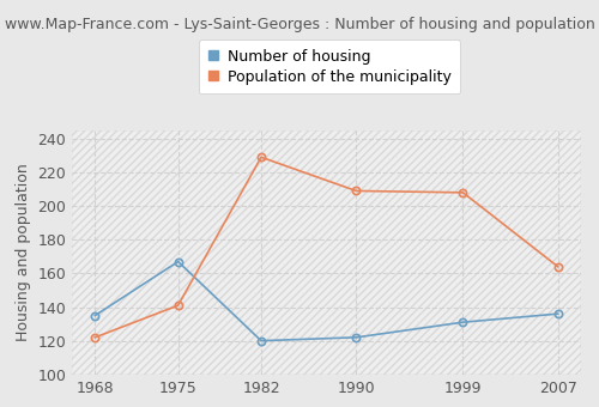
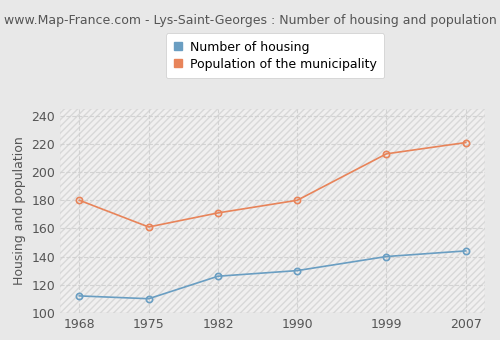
Number of housing/1968: 135 -> 112
Population of the municipality/1968: 122 -> 180
Number of housing/1975: 167 -> 110
Population of the municipality/1975: 141 -> 161
Number of housing/1982: 120 -> 126
Population of the municipality/1982: 229 -> 171
Number of housing/1990: 122 -> 130
Population of the municipality/1990: 209 -> 180
Number of housing/1999: 131 -> 140
Population of the municipality/1999: 208 -> 213
Number of housing/2007: 136 -> 144
Population of the municipality/2007: 164 -> 221
